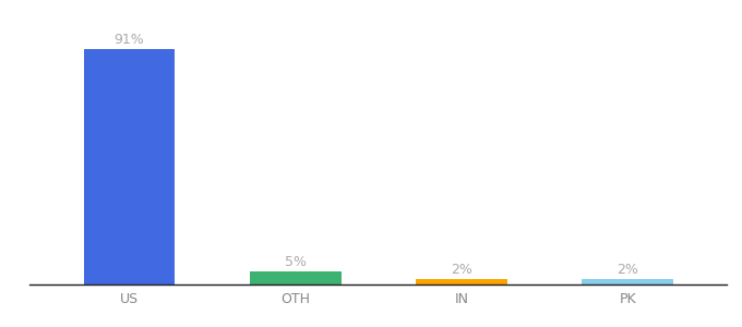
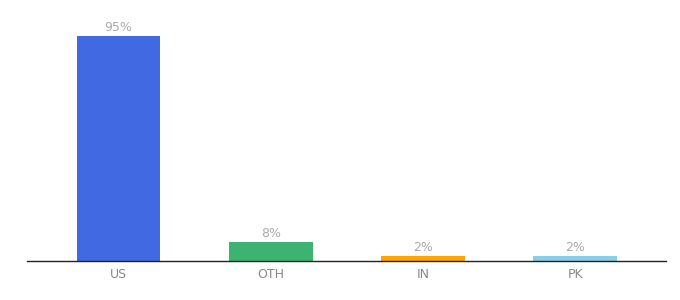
US: 91% -> 95%
OTH: 5% -> 8%
